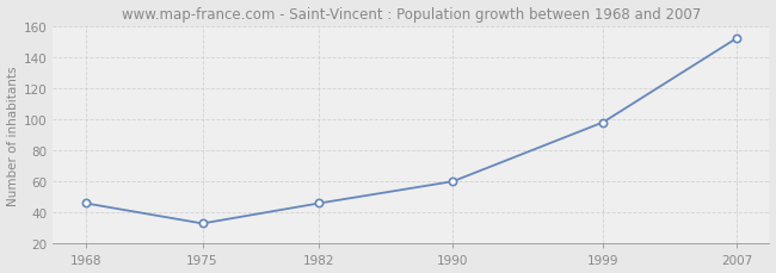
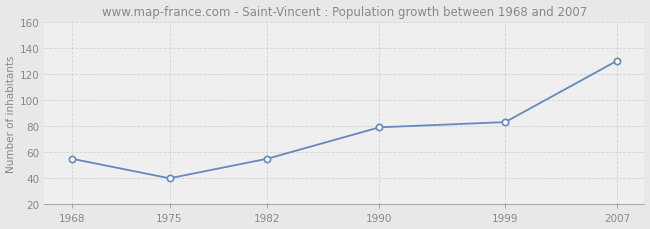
1968: 46 -> 55
1975: 33 -> 40
1982: 46 -> 55
1990: 60 -> 79
1999: 98 -> 83
2007: 152 -> 130
